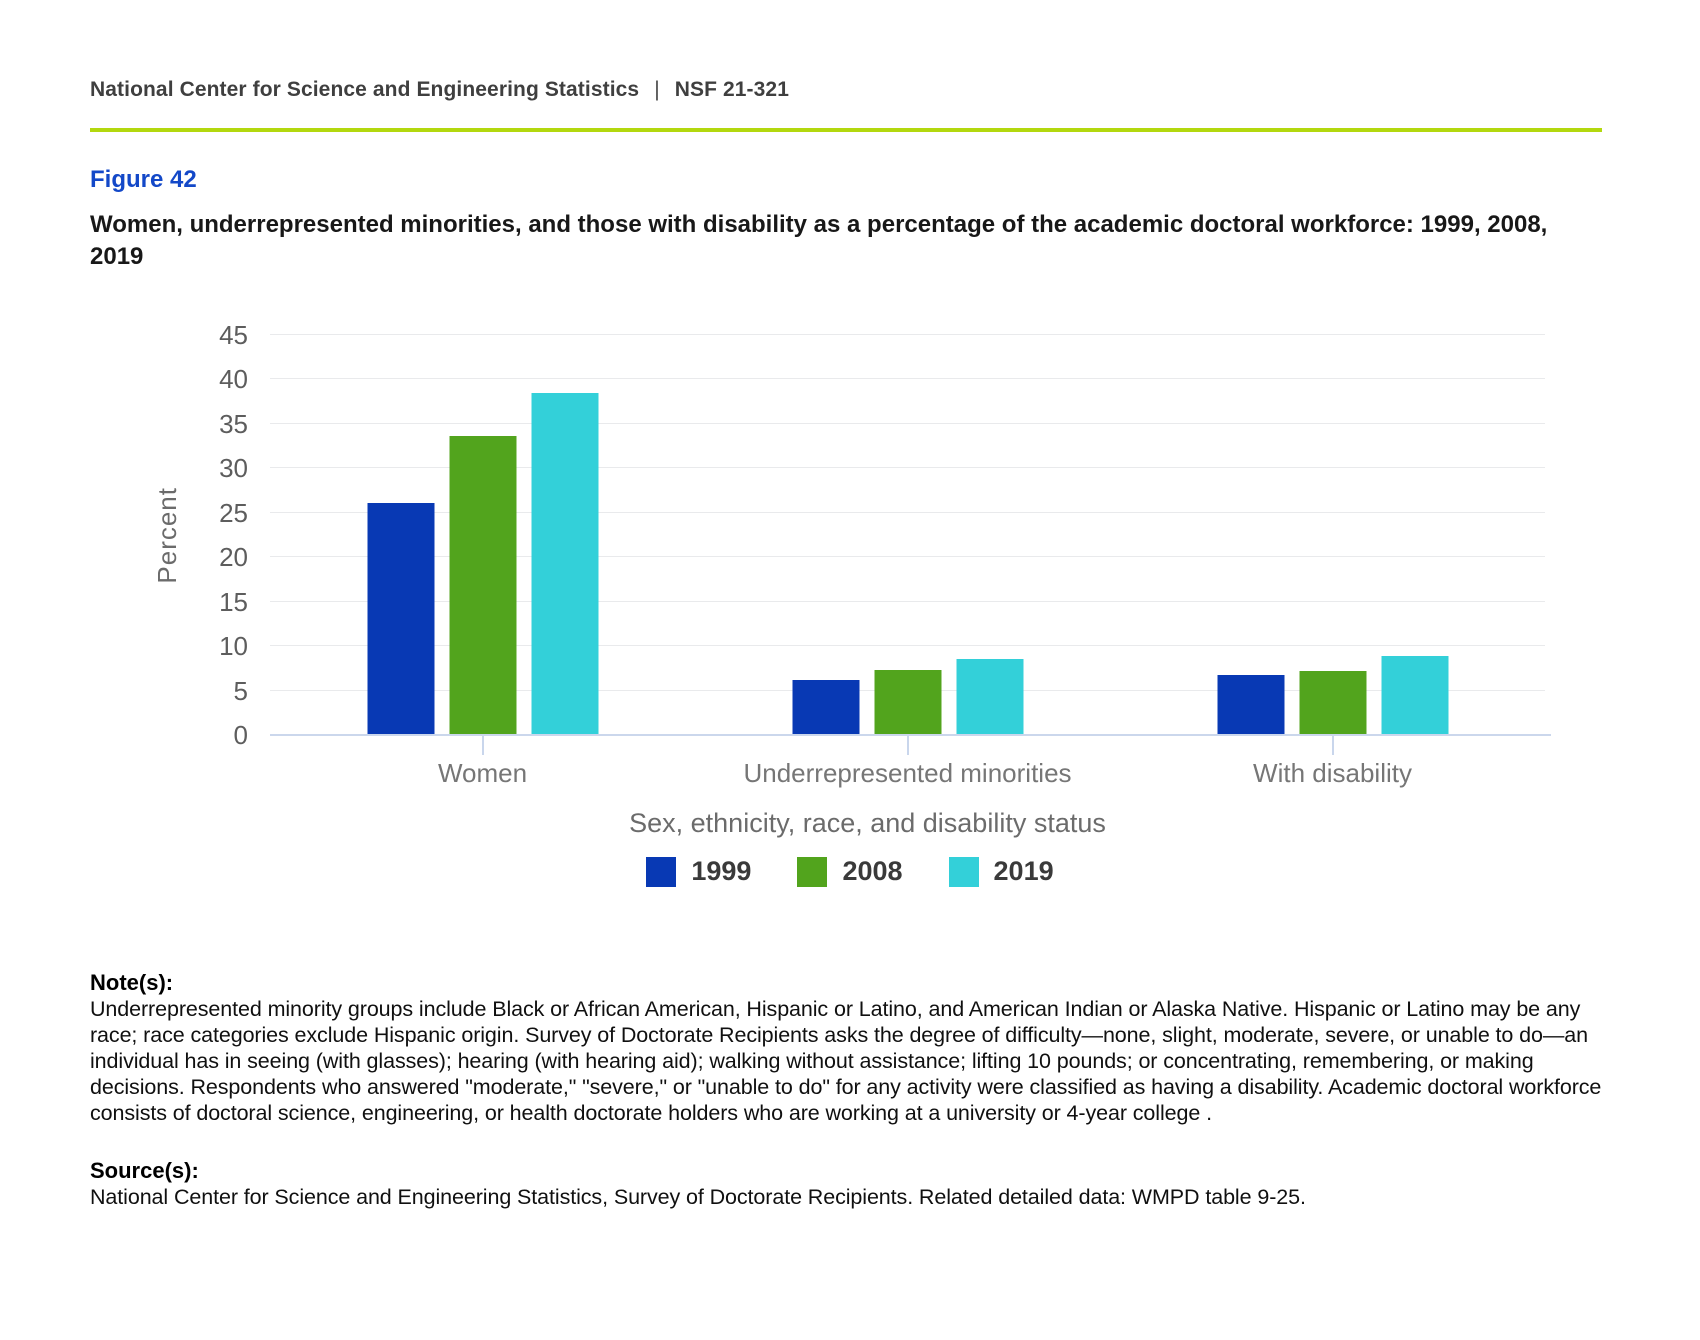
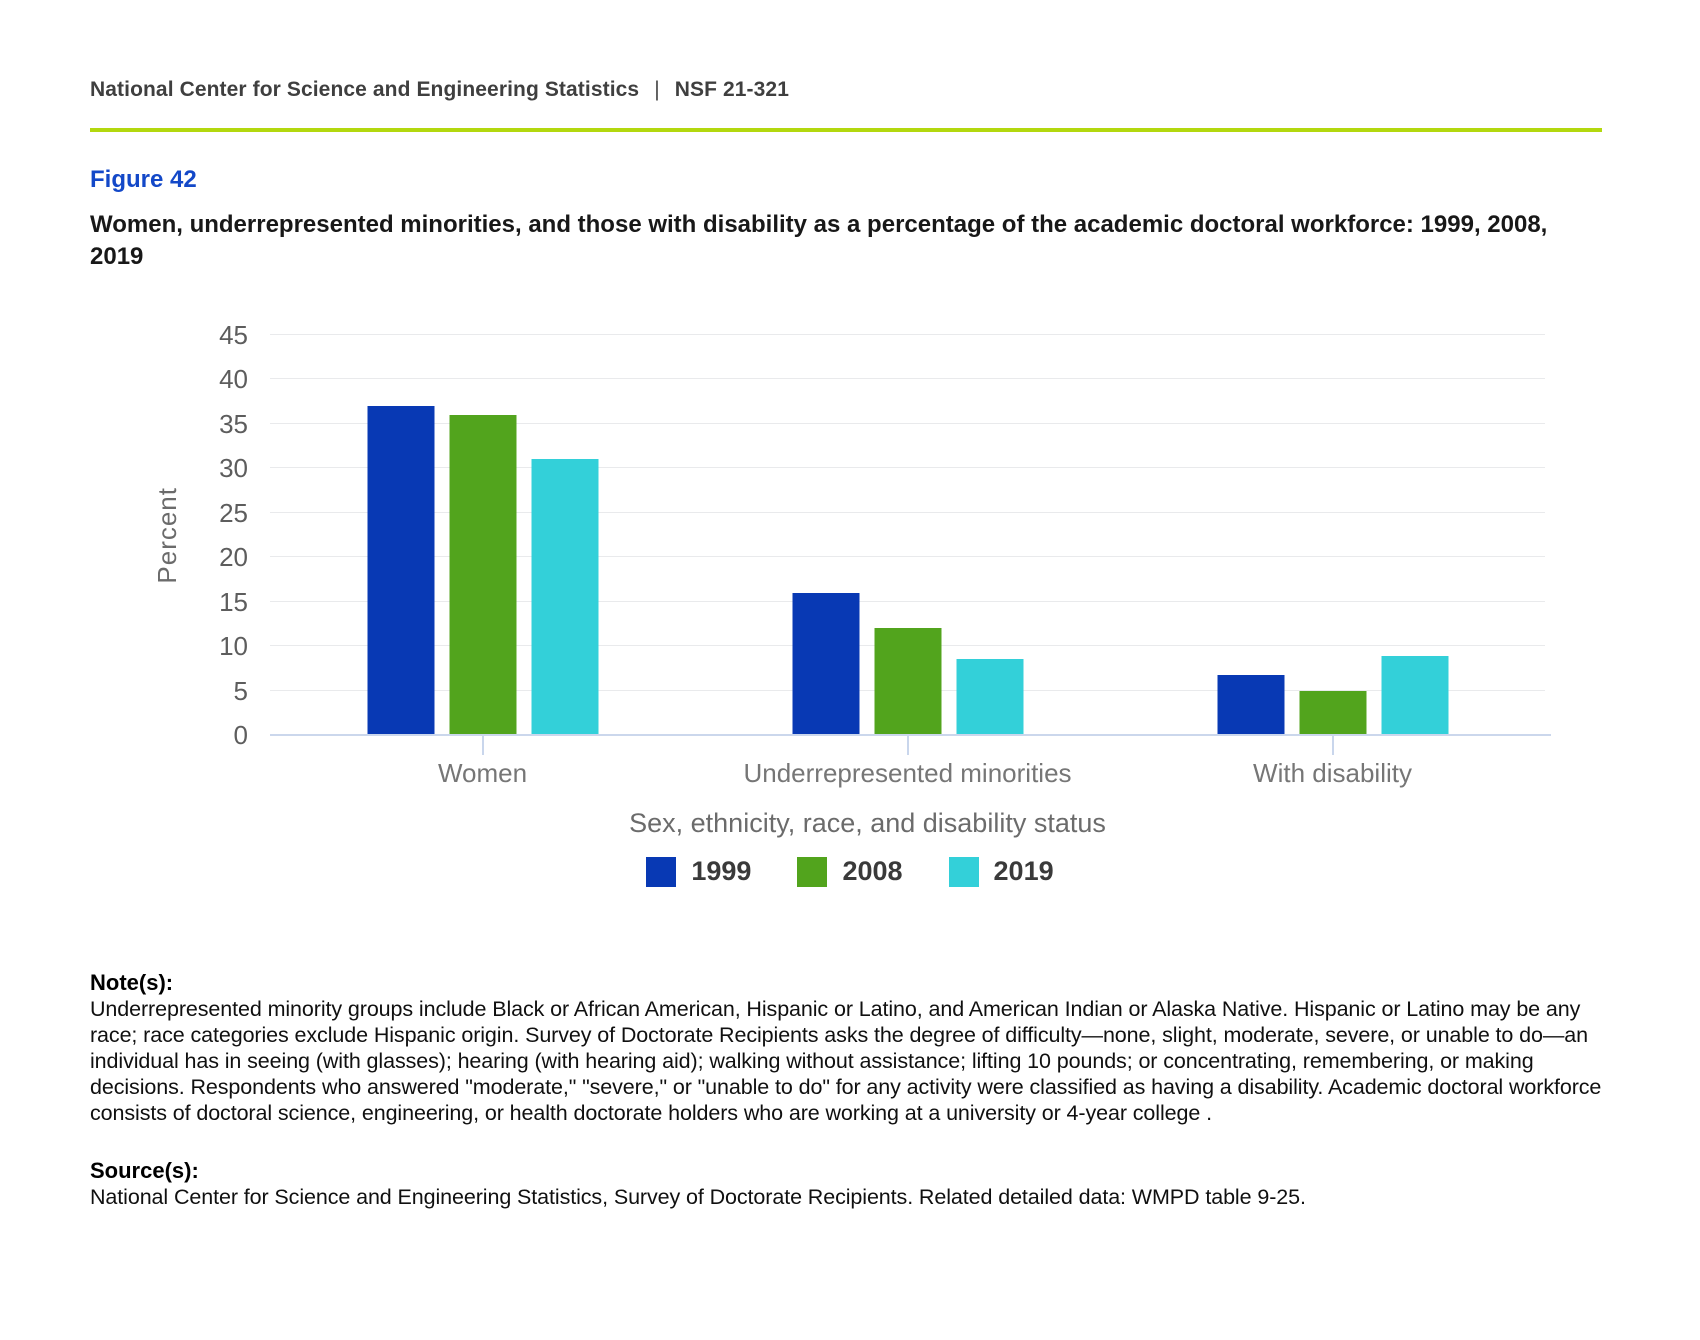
1999/Women: 26 -> 37
2008/Women: 34 -> 36
2019/Women: 38 -> 31
1999/Underrepresented minorities: 6 -> 16
2008/Underrepresented minorities: 7 -> 12
2008/With disability: 7 -> 5
